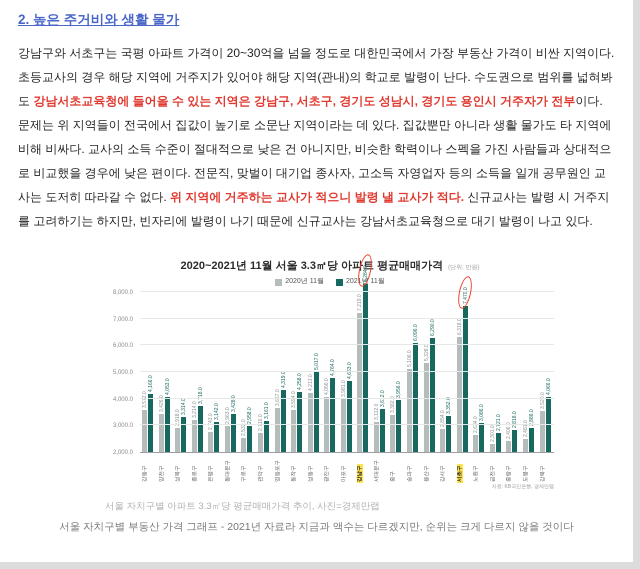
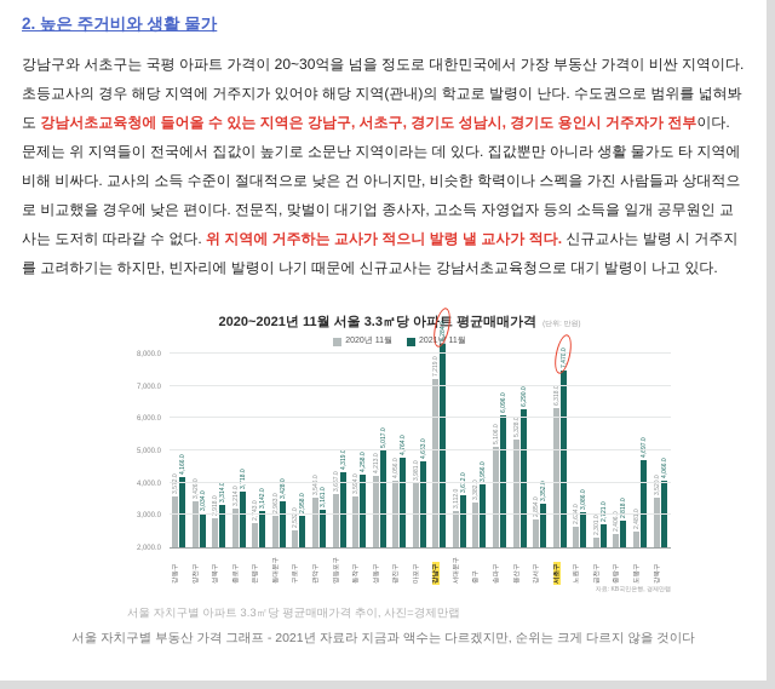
2021년 11월/양천구: 4,053.0 -> 3,034.0
2020년 11월/관악구: 2,716.0 -> 3,546.0
2021년 11월/도봉구: 2,886.0 -> 4,697.0
